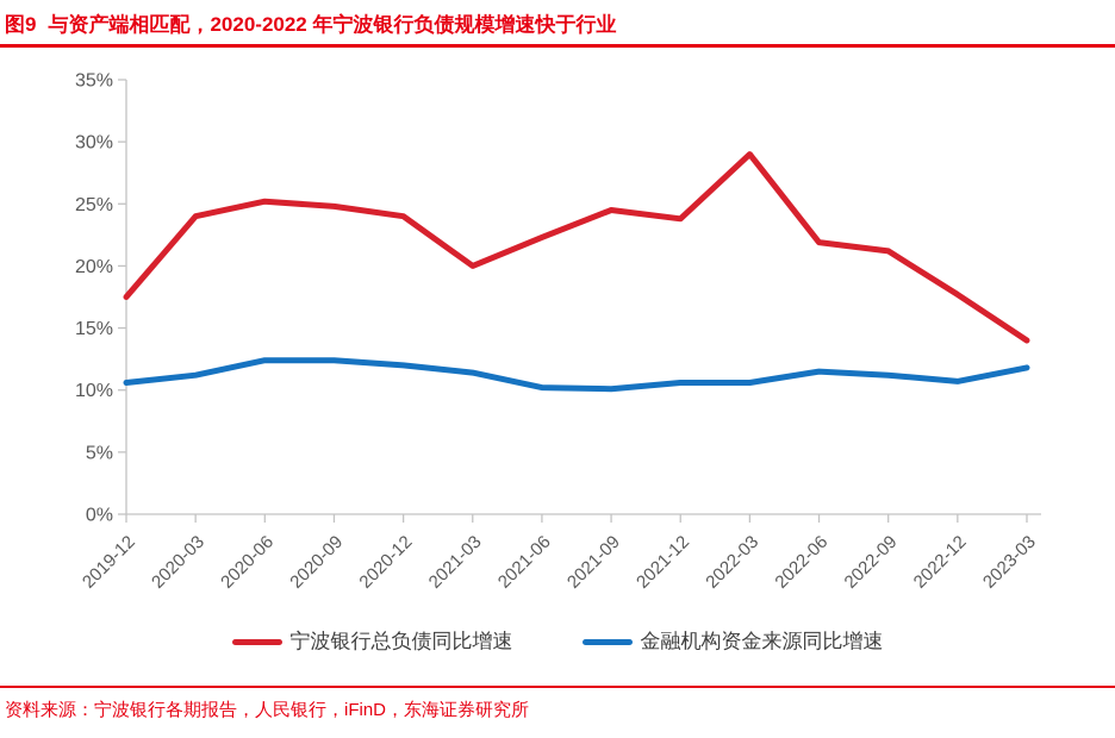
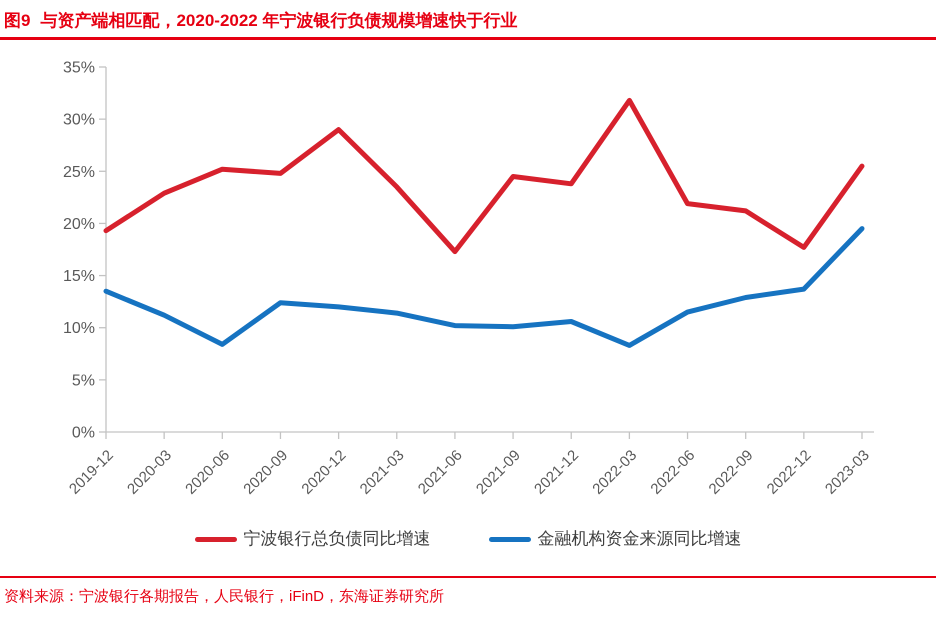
宁波银行总负债同比增速/2019-12: 17.5% -> 19.3%
金融机构资金来源同比增速/2019-12: 10.6% -> 13.5%
宁波银行总负债同比增速/2020-03: 24.0% -> 22.9%
金融机构资金来源同比增速/2020-06: 12.4% -> 8.4%
宁波银行总负债同比增速/2020-12: 24.0% -> 29.0%
宁波银行总负债同比增速/2021-03: 20.0% -> 23.5%
宁波银行总负债同比增速/2021-06: 22.3% -> 17.3%
宁波银行总负债同比增速/2022-03: 29.0% -> 31.8%
金融机构资金来源同比增速/2022-03: 10.6% -> 8.3%
金融机构资金来源同比增速/2022-09: 11.2% -> 12.9%
金融机构资金来源同比增速/2022-12: 10.7% -> 13.7%
宁波银行总负债同比增速/2023-03: 14.0% -> 25.5%
金融机构资金来源同比增速/2023-03: 11.8% -> 19.5%
